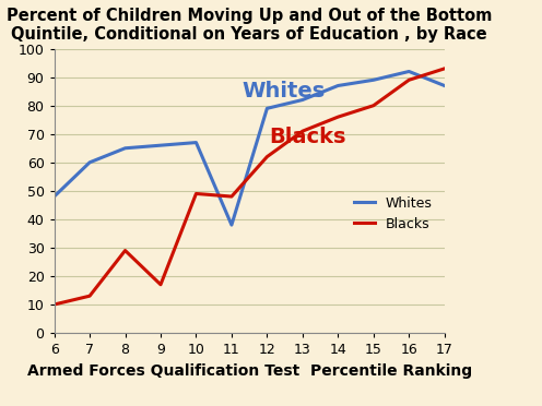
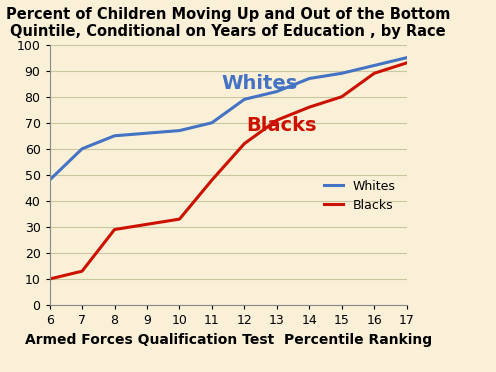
Blacks/9: 17 -> 31
Blacks/10: 49 -> 33
Whites/11: 38 -> 70
Whites/17: 87 -> 95
